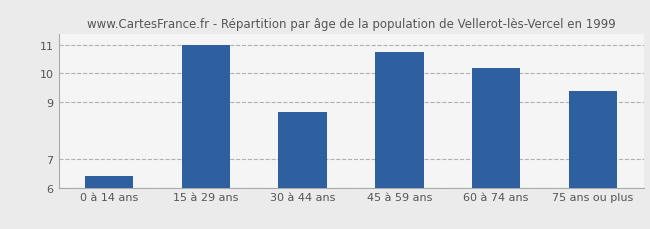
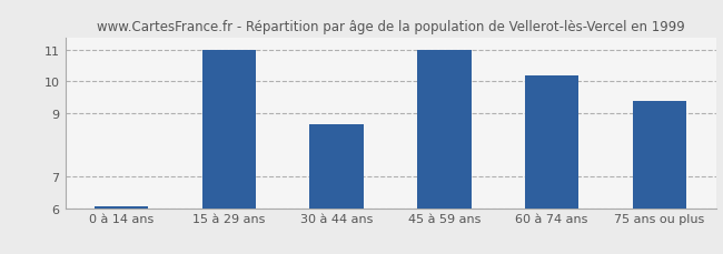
0 à 14 ans: 6.40 -> 6.05
45 à 59 ans: 10.75 -> 11.00
